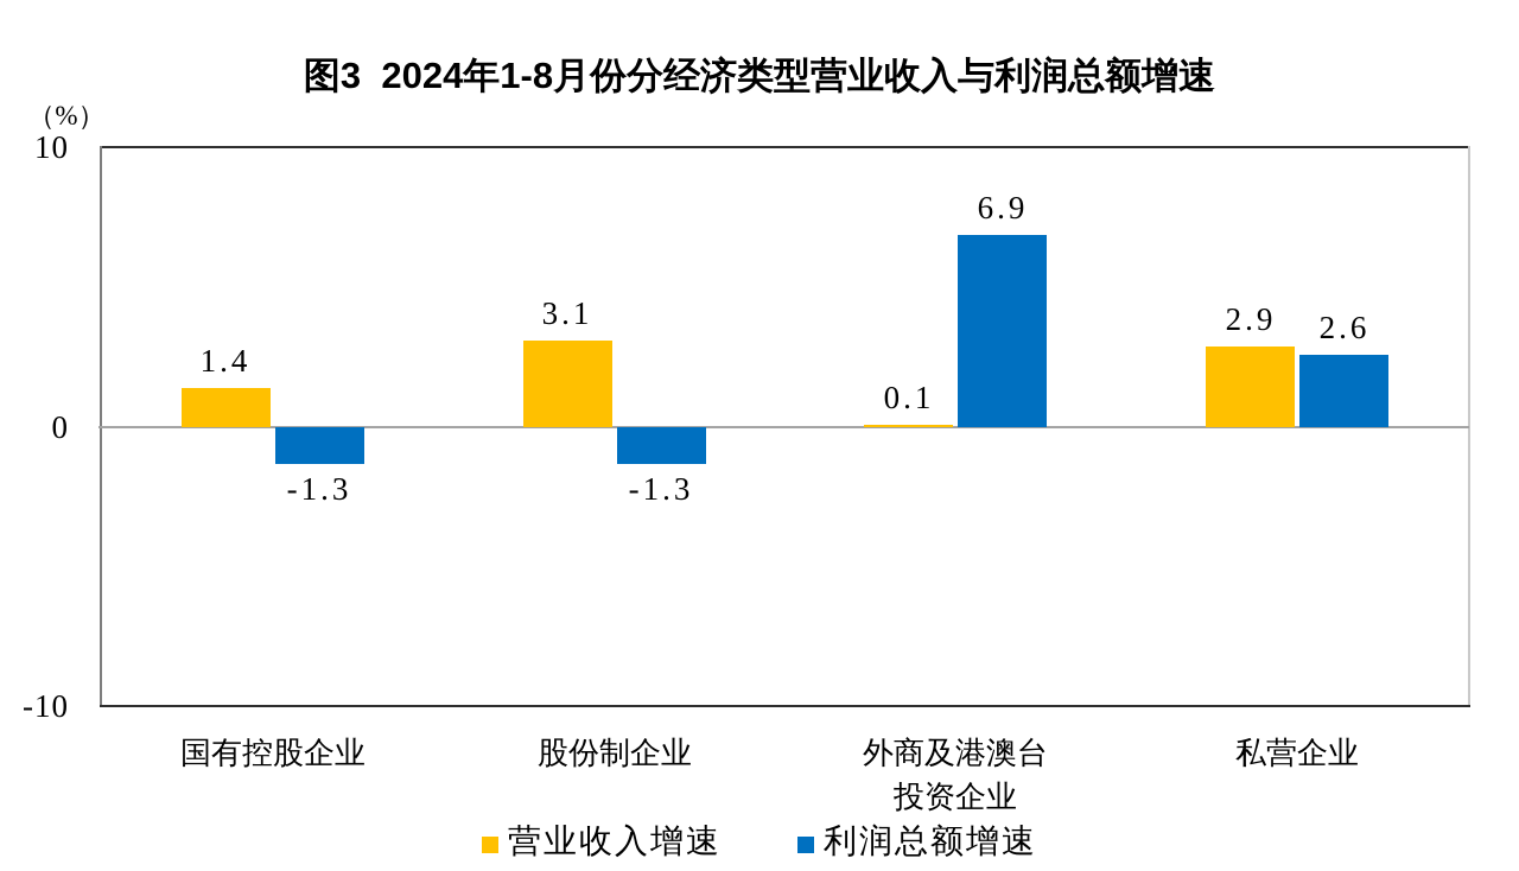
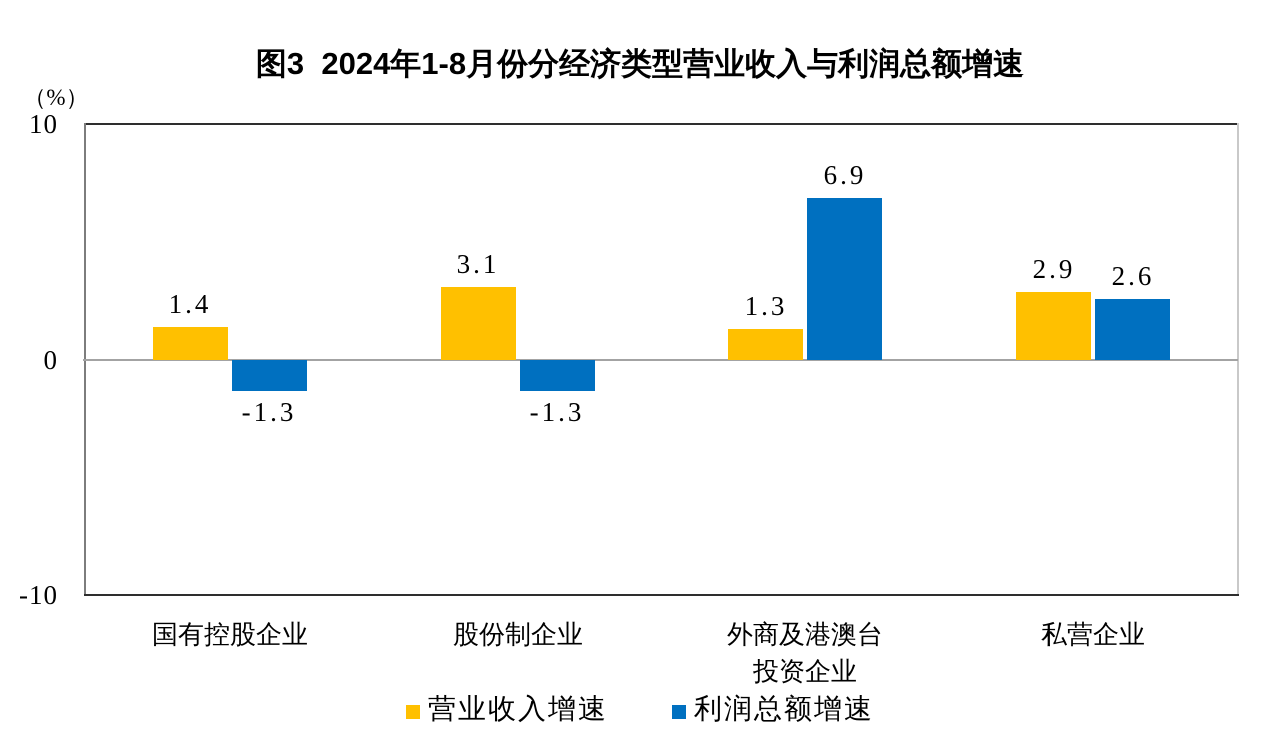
营业收入增速/外商及港澳台 投资企业: 0.1 -> 1.3
